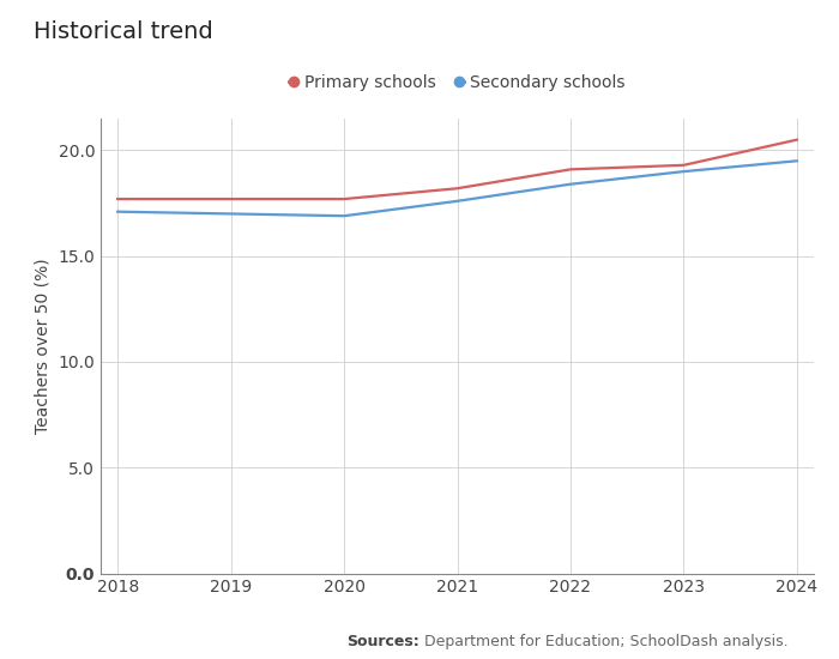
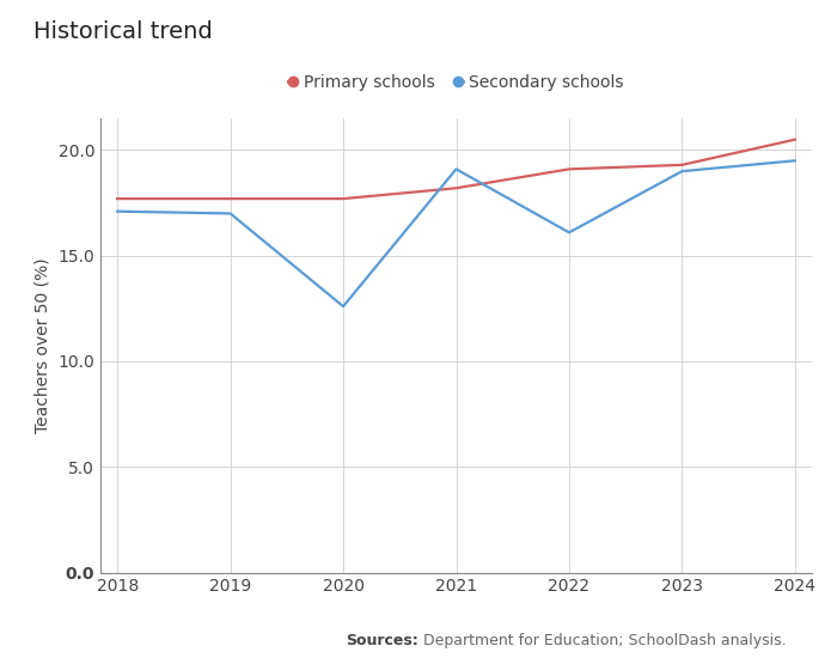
Secondary schools/2020: 16.9 -> 12.6
Secondary schools/2021: 17.6 -> 19.1
Secondary schools/2022: 18.4 -> 16.1
